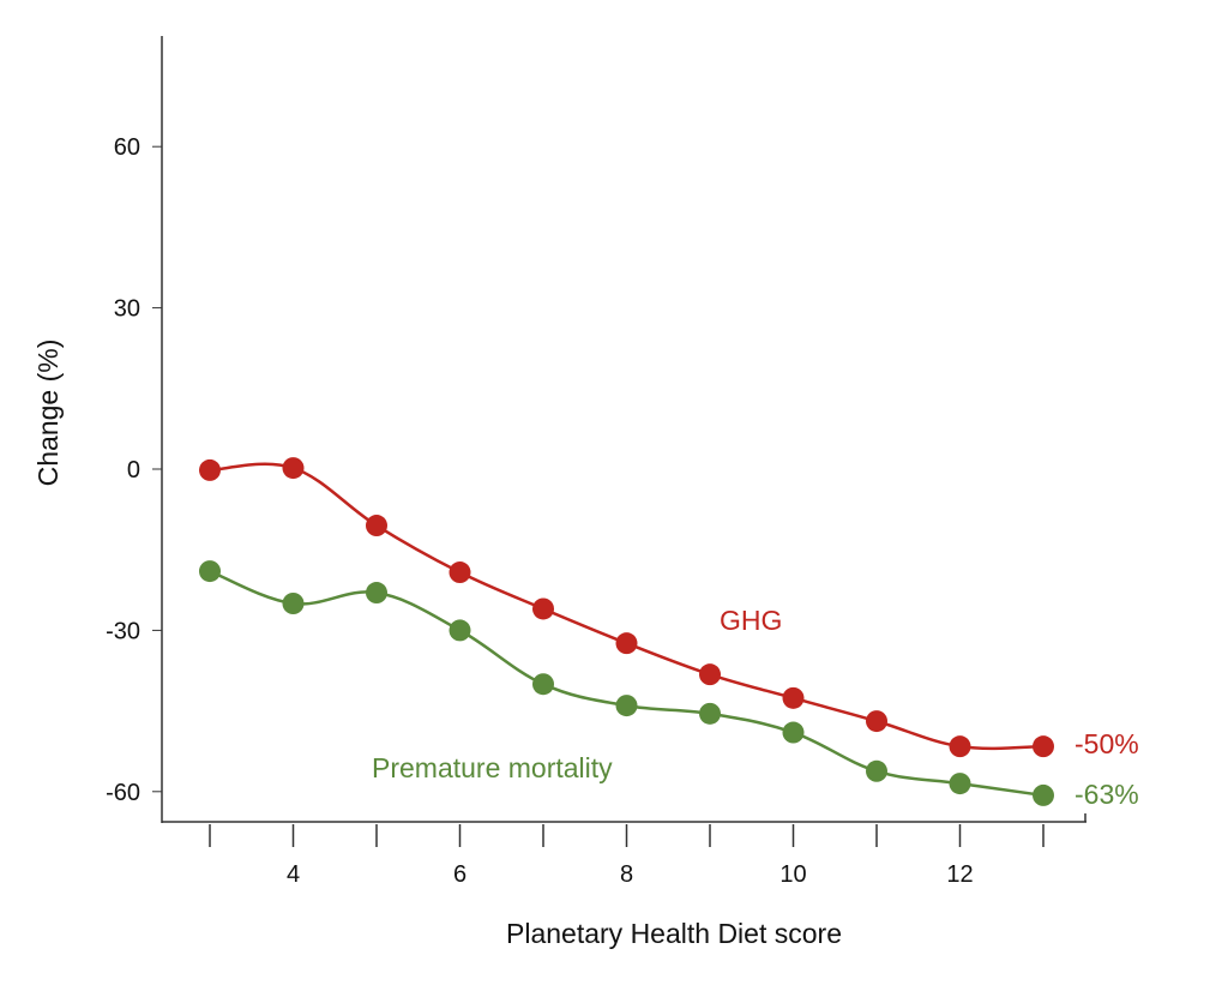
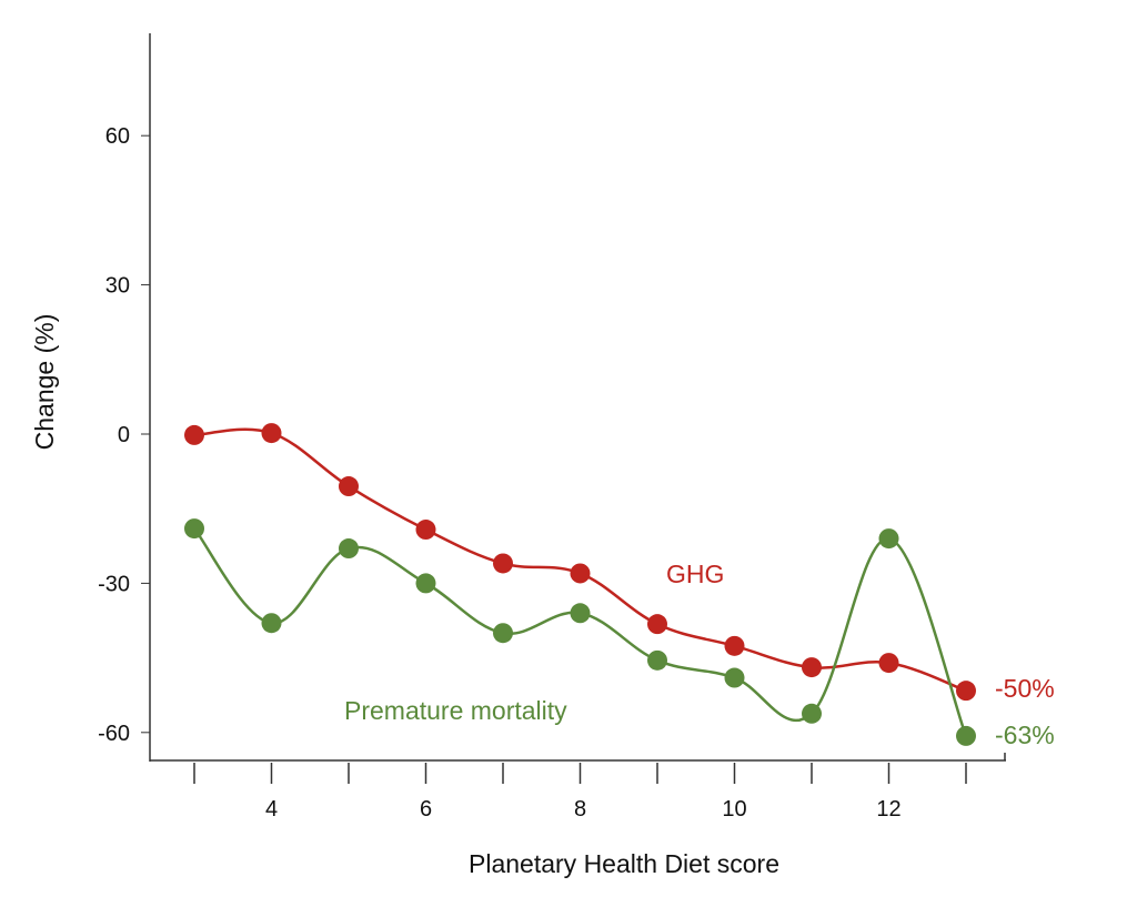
Premature mortality/4: -25 -> -38
GHG/8: -32 -> -28
Premature mortality/8: -44 -> -36
GHG/12: -52 -> -46
Premature mortality/12: -58 -> -21
